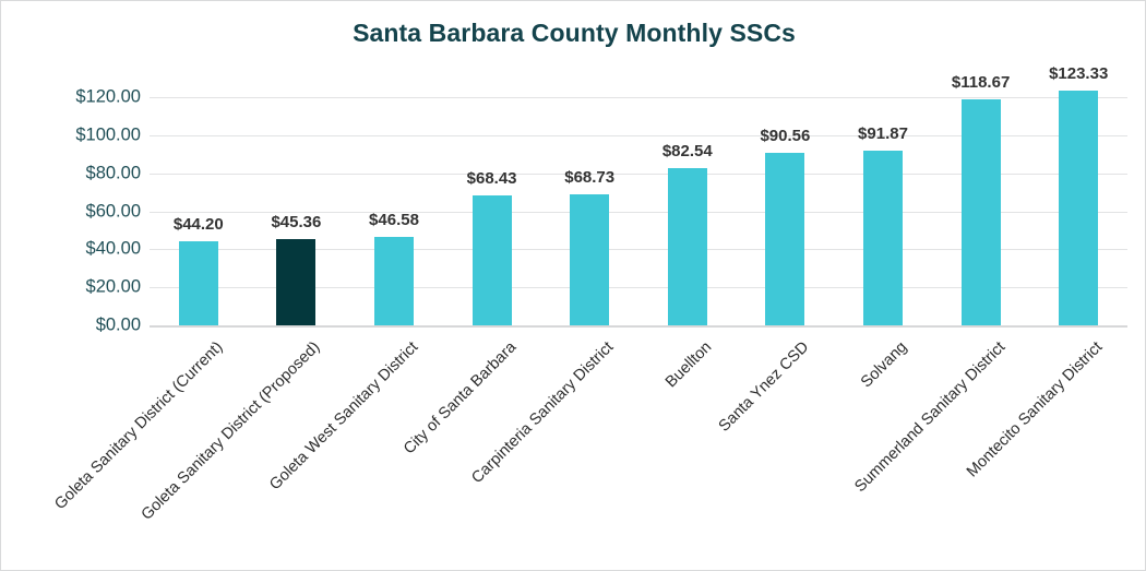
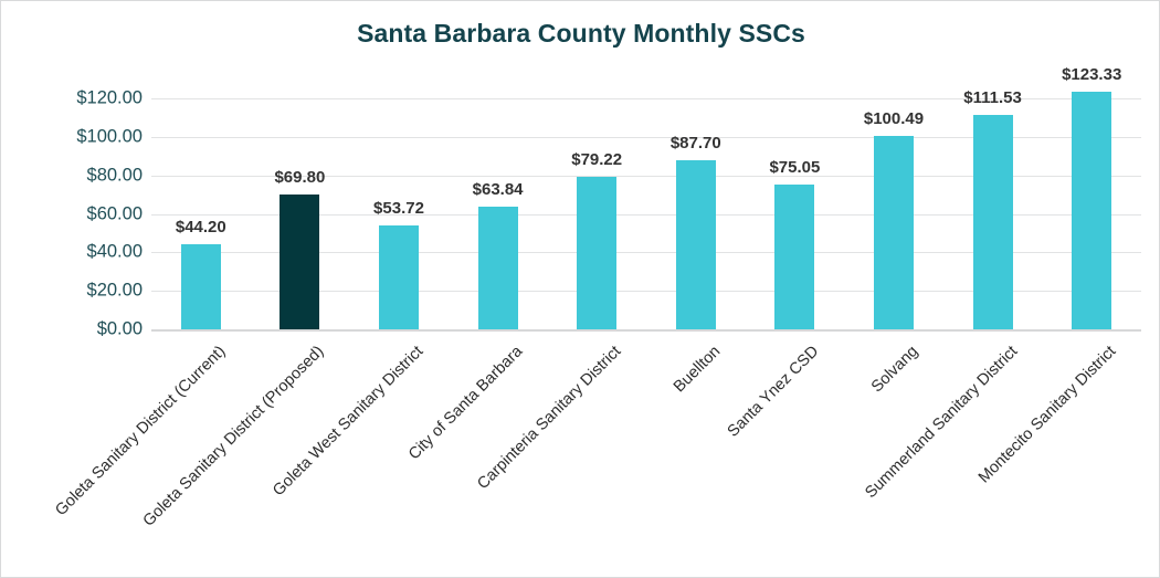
Goleta Sanitary District (Proposed): $45.36 -> $69.80
Goleta West Sanitary District: $46.58 -> $53.72
City of Santa Barbara: $68.43 -> $63.84
Carpinteria Sanitary District: $68.73 -> $79.22
Buellton: $82.54 -> $87.70
Santa Ynez CSD: $90.56 -> $75.05
Solvang: $91.87 -> $100.49
Summerland Sanitary District: $118.67 -> $111.53
